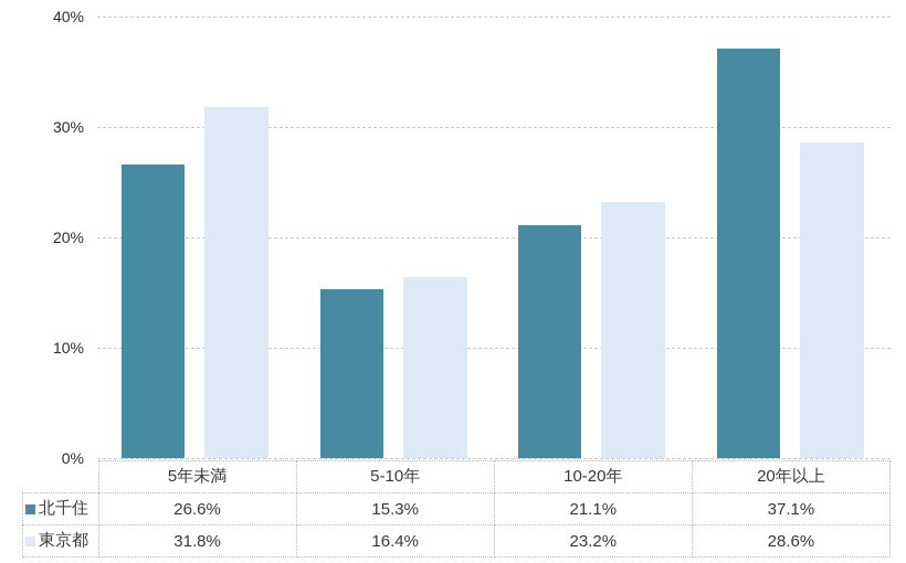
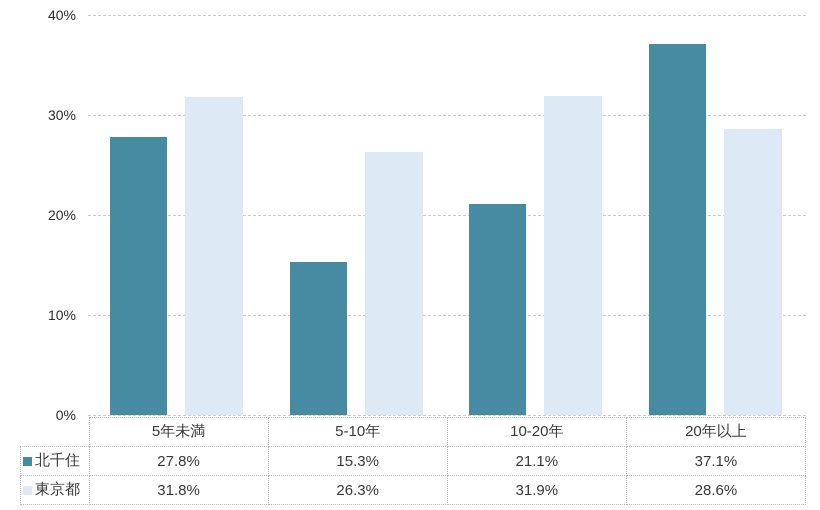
北千住/5年未満: 26.6% -> 27.8%
東京都/5-10年: 16.4% -> 26.3%
東京都/10-20年: 23.2% -> 31.9%
